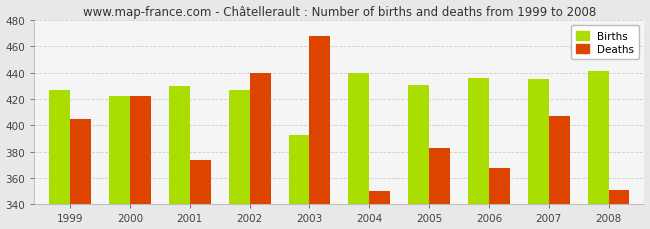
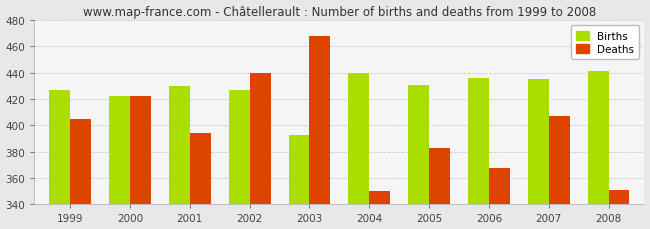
Deaths/2001: 374 -> 394
